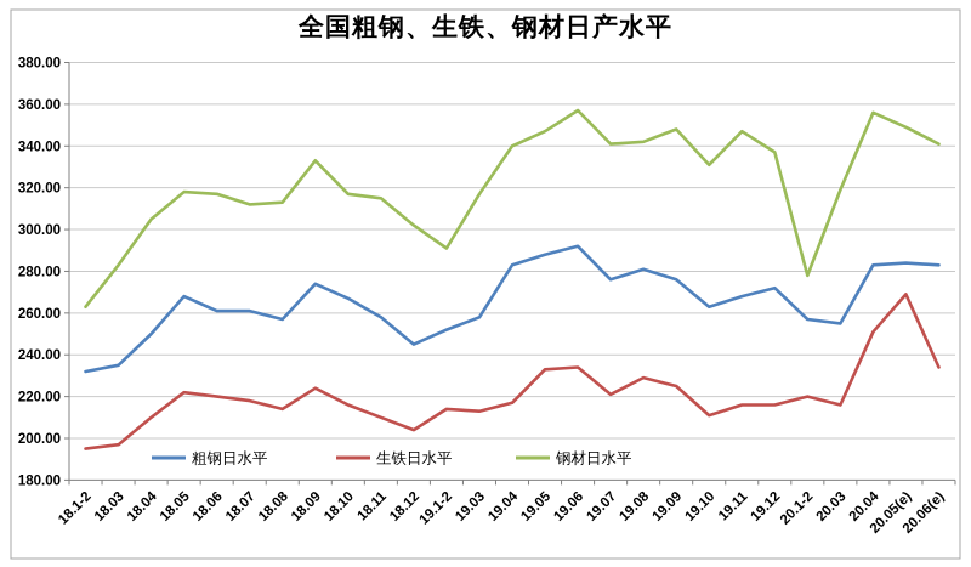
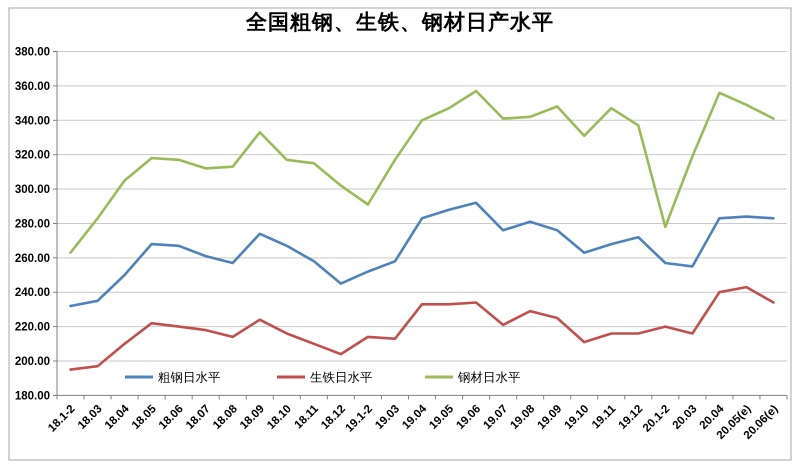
粗钢日水平/18.06: 261 -> 267
生铁日水平/19.04: 217 -> 233
生铁日水平/20.04: 251 -> 240
生铁日水平/20.05(e): 269 -> 243
